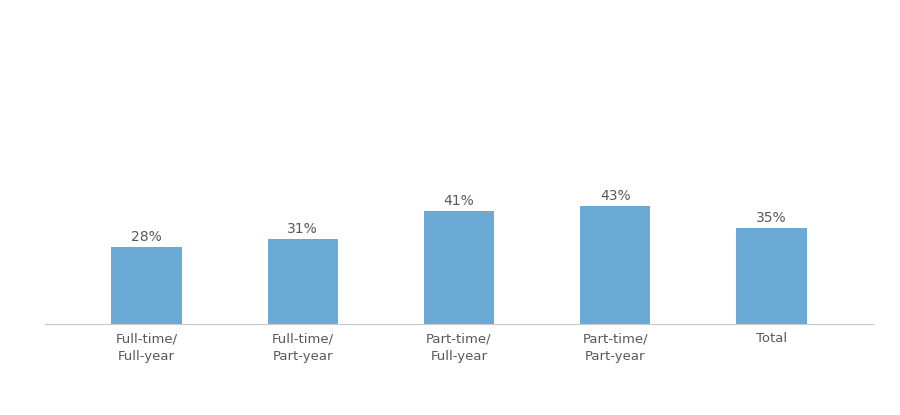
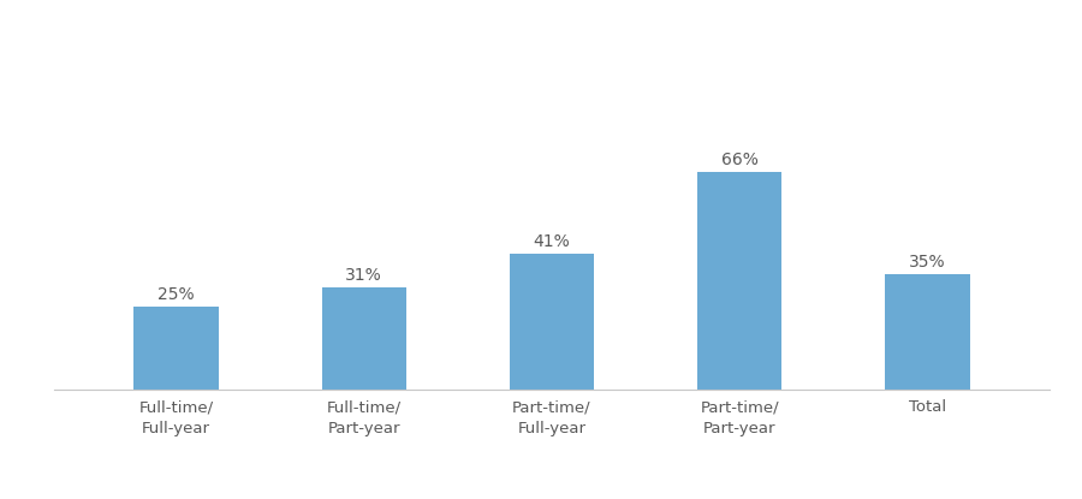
Full-time/ Full-year: 28% -> 25%
Part-time/ Part-year: 43% -> 66%
